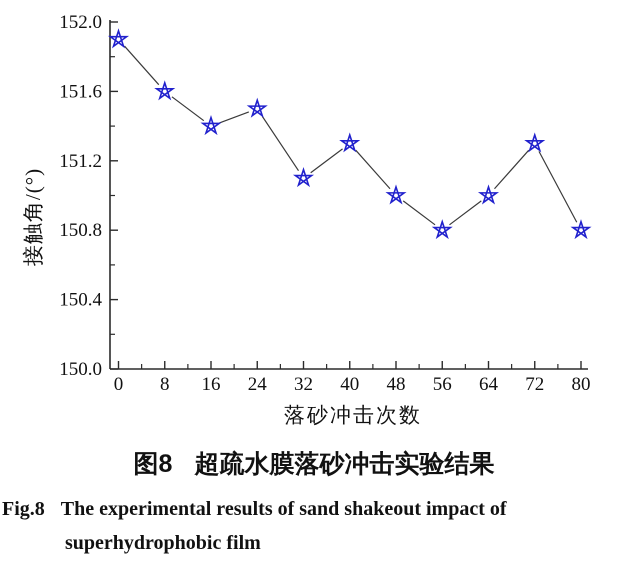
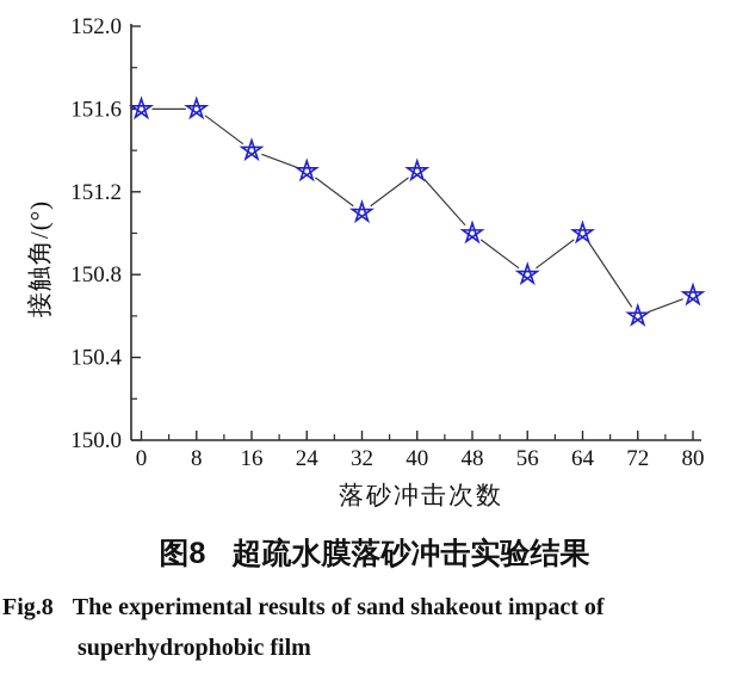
0: 151.9 -> 151.6
24: 151.5 -> 151.3
72: 151.3 -> 150.6
80: 150.8 -> 150.7
